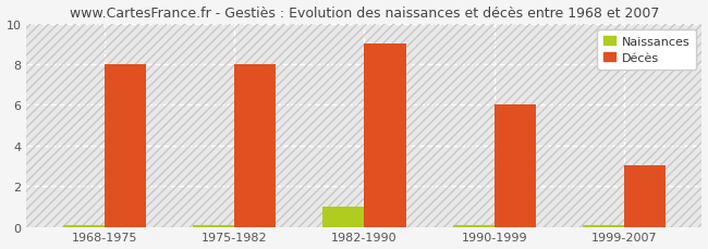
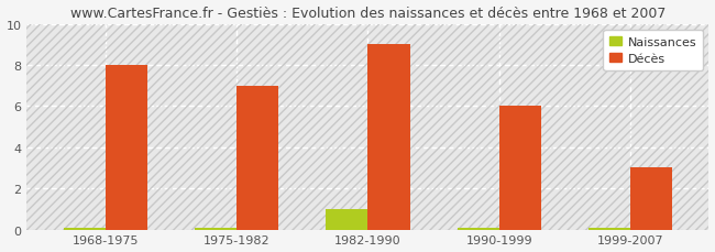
Décès/1975-1982: 8 -> 7
